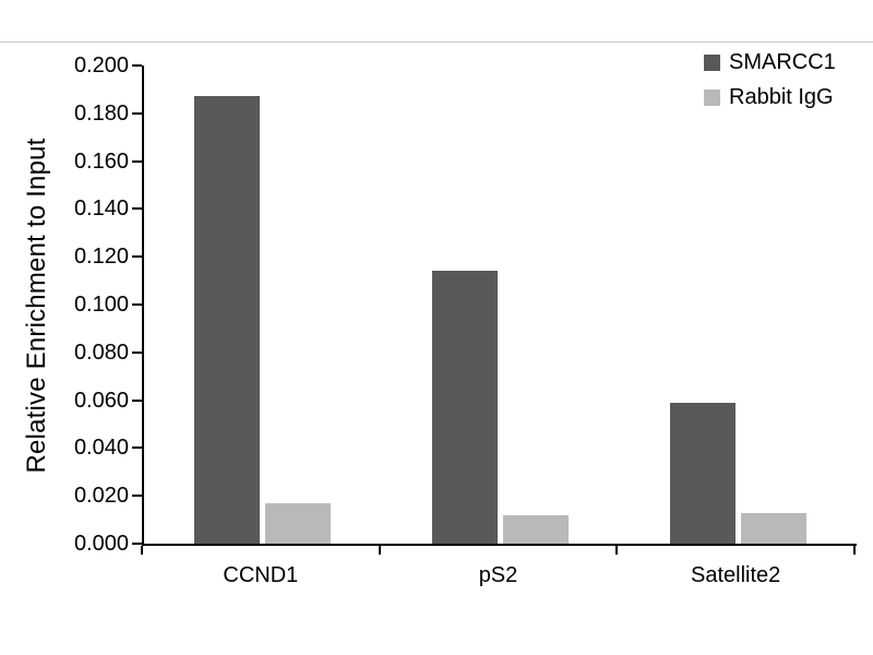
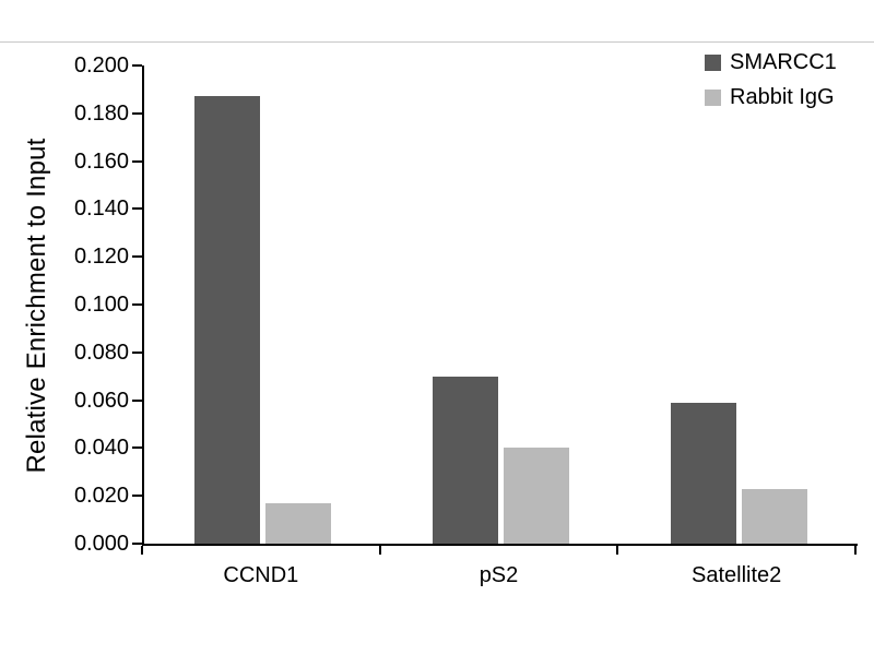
SMARCC1/pS2: 0.114 -> 0.070
Rabbit IgG/pS2: 0.012 -> 0.040
Rabbit IgG/Satellite2: 0.013 -> 0.023
